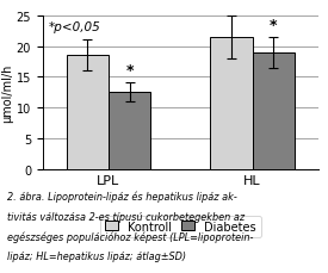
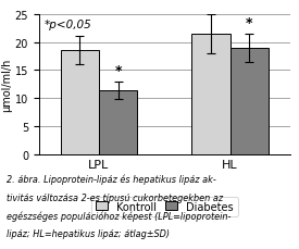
Diabetes/LPL: 12.5 -> 11.4
